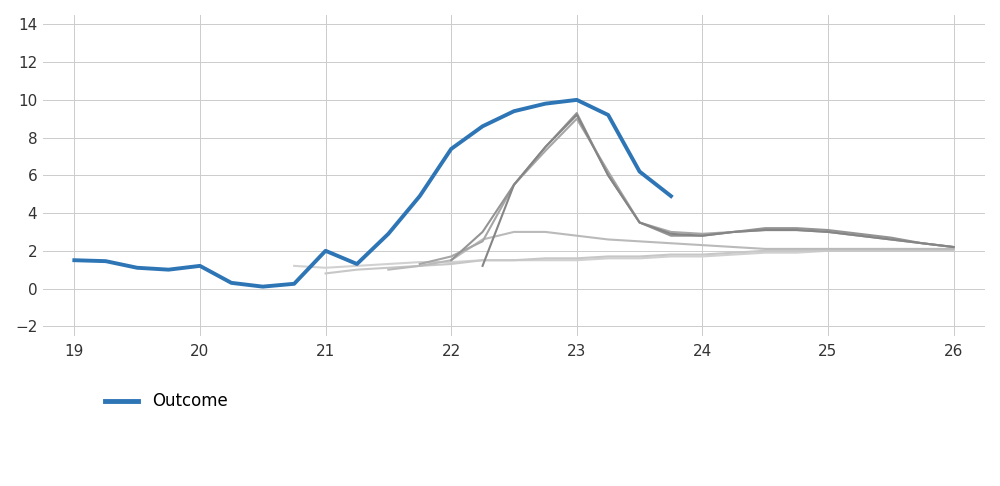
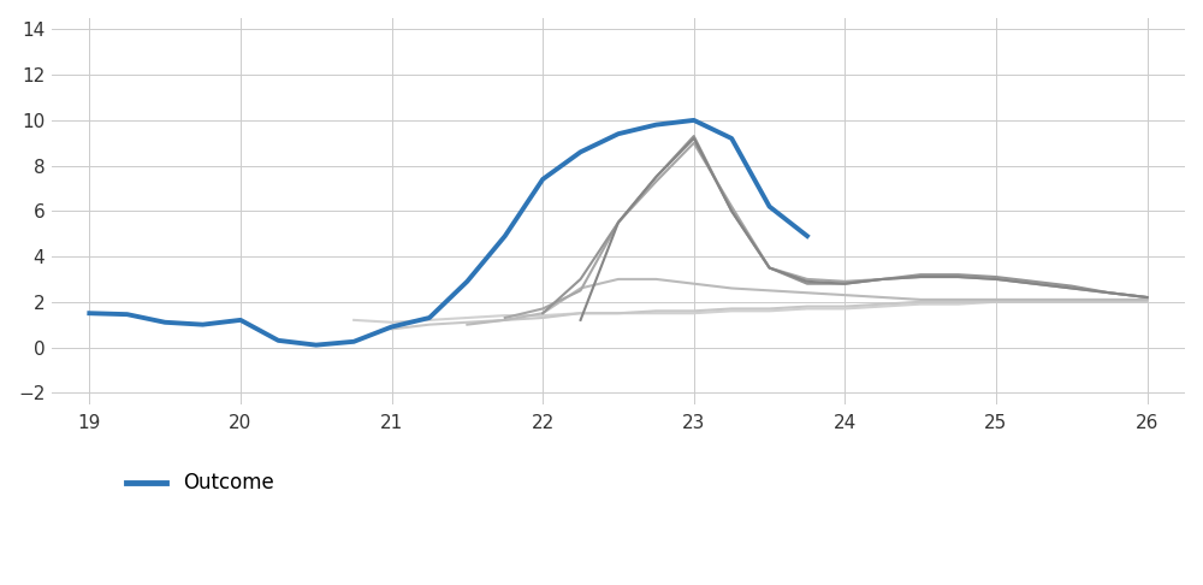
Outcome/21: 2.0 -> 0.9
